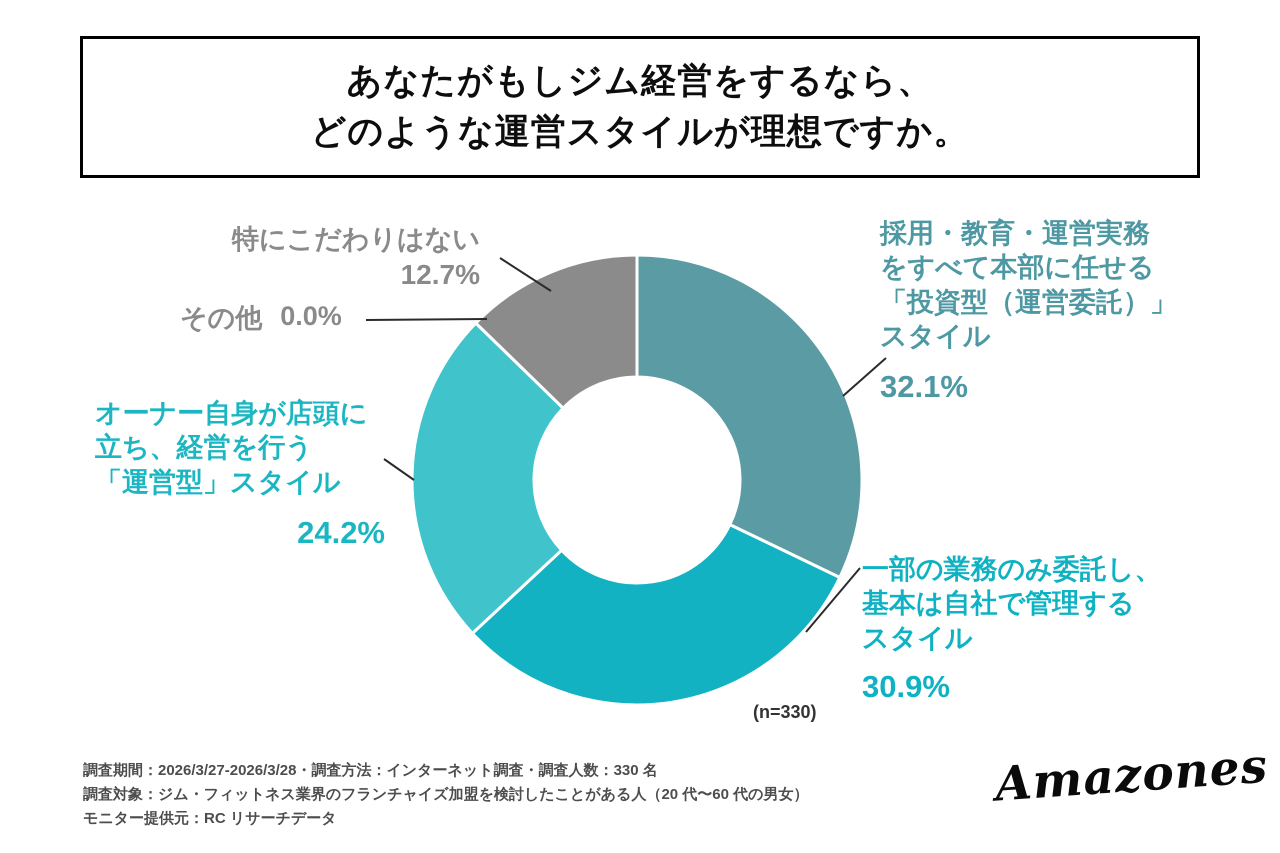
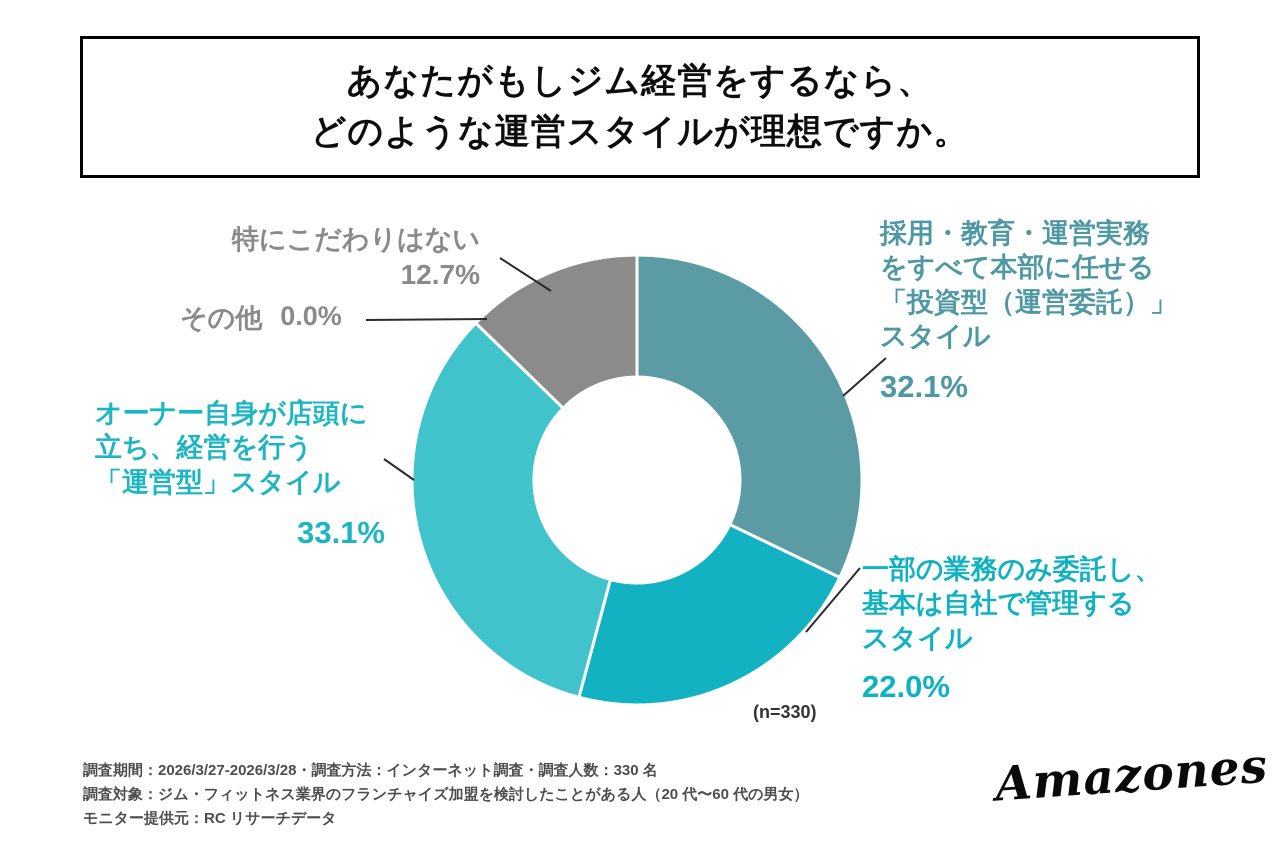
一部の業務のみ委託し、基本は自社で管理するスタイル: 30.9% -> 22.0%
オーナー自身が店頭に立ち、経営を行う「運営型」スタイル: 24.2% -> 33.1%
